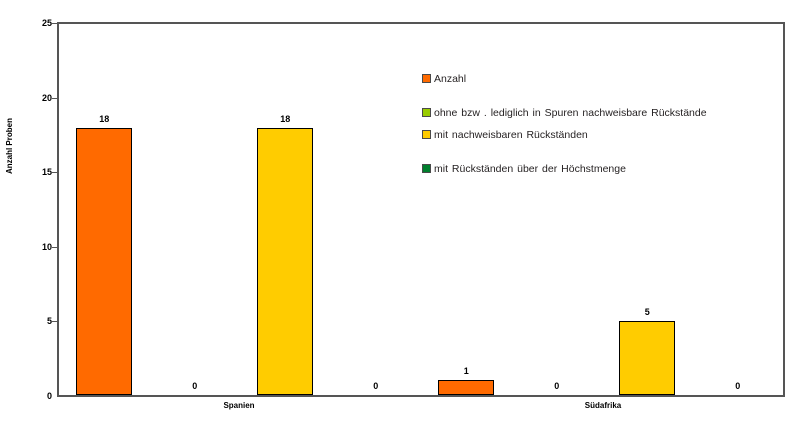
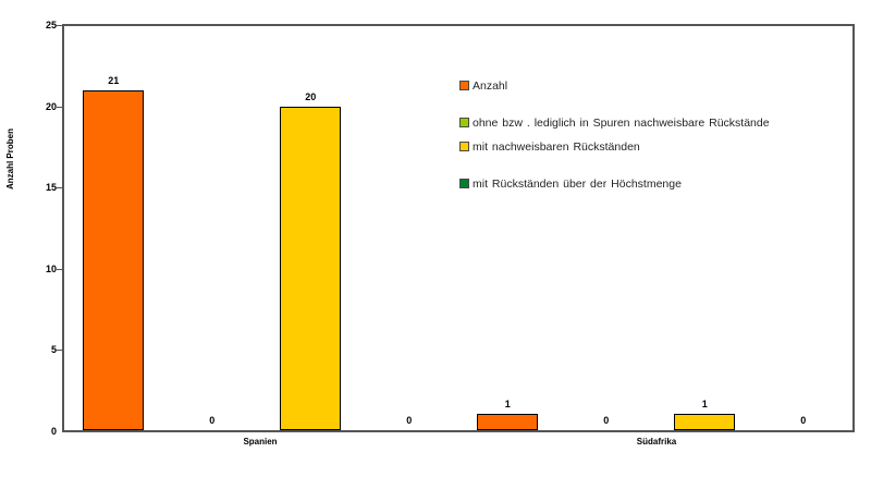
Anzahl/Spanien: 18 -> 21
mit nachweisbaren Rückständen/Spanien: 18 -> 20
mit nachweisbaren Rückständen/Südafrika: 5 -> 1
